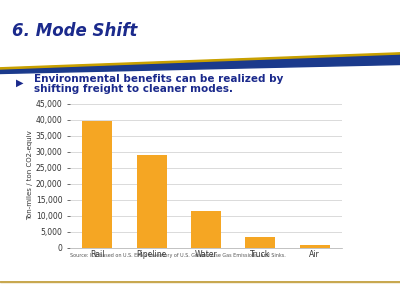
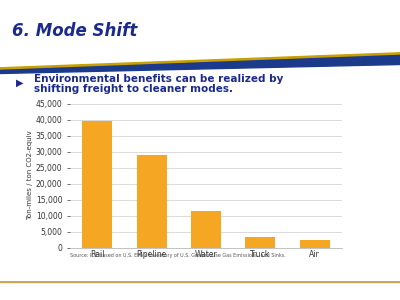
Air: 900 -> 2,500
